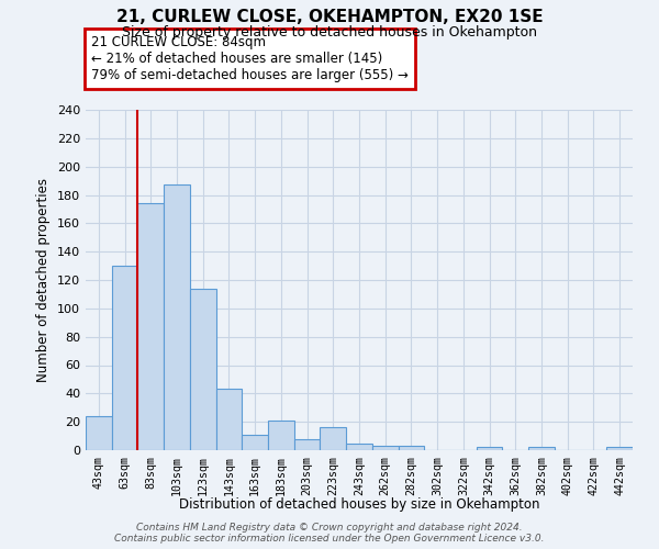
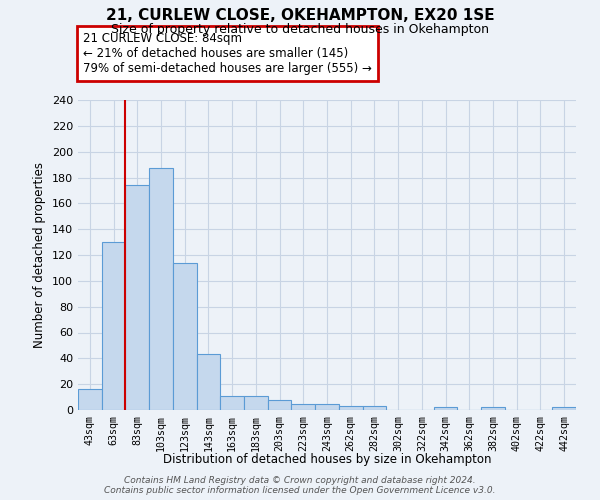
43sqm: 24 -> 16
183sqm: 21 -> 11
223sqm: 16 -> 5
